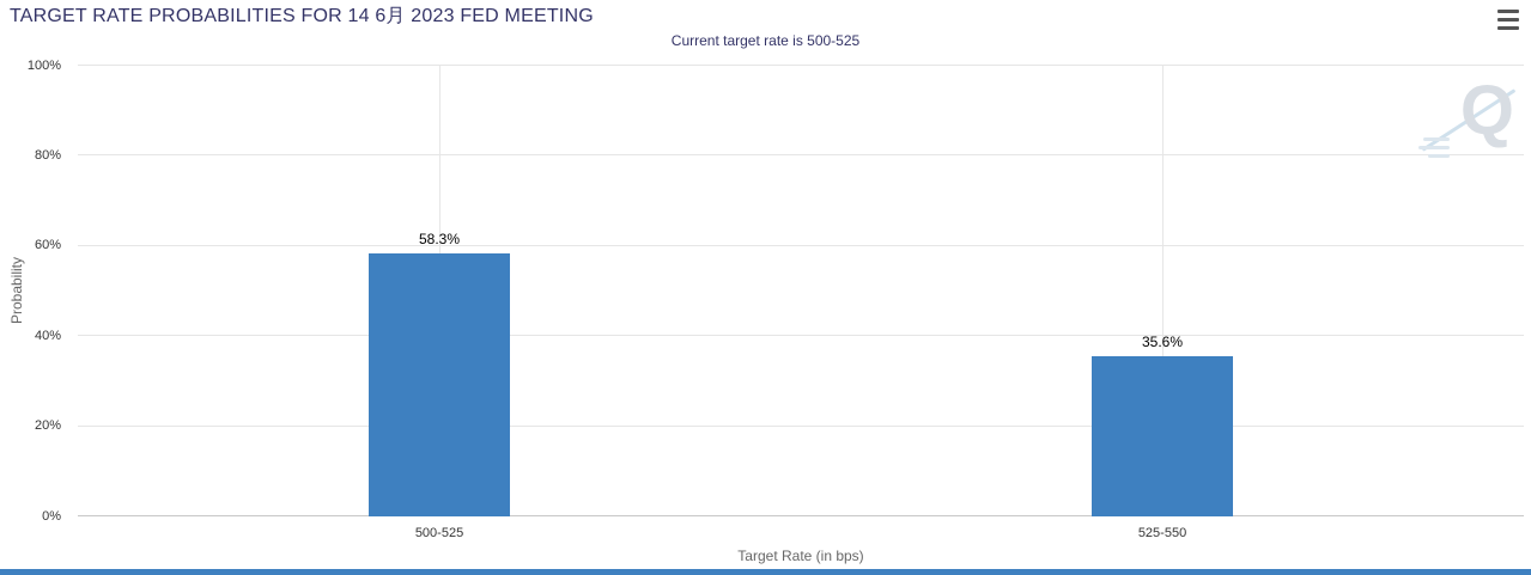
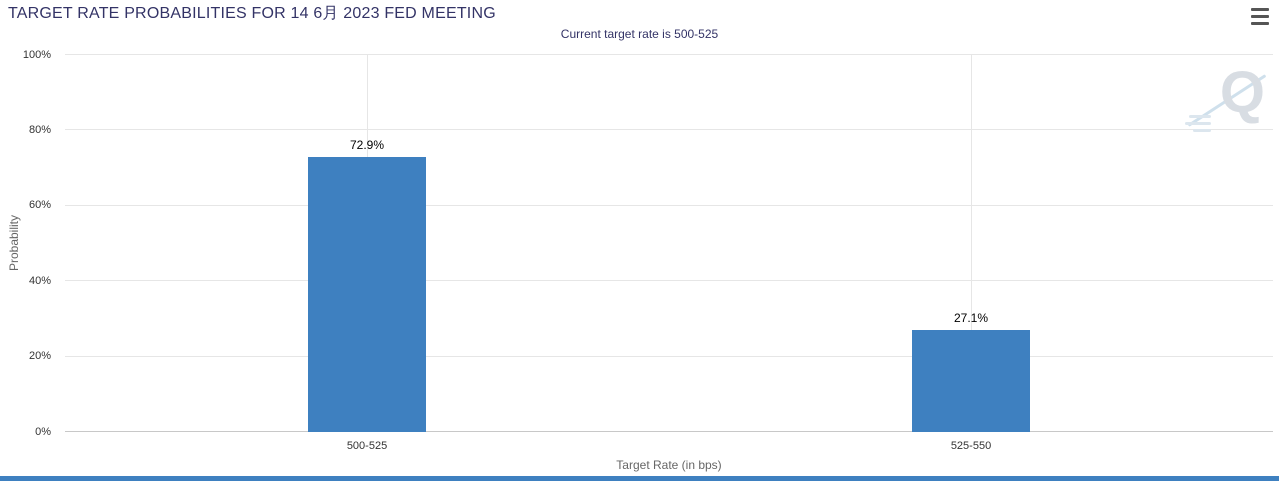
500-525: 58.3% -> 72.9%
525-550: 35.6% -> 27.1%
